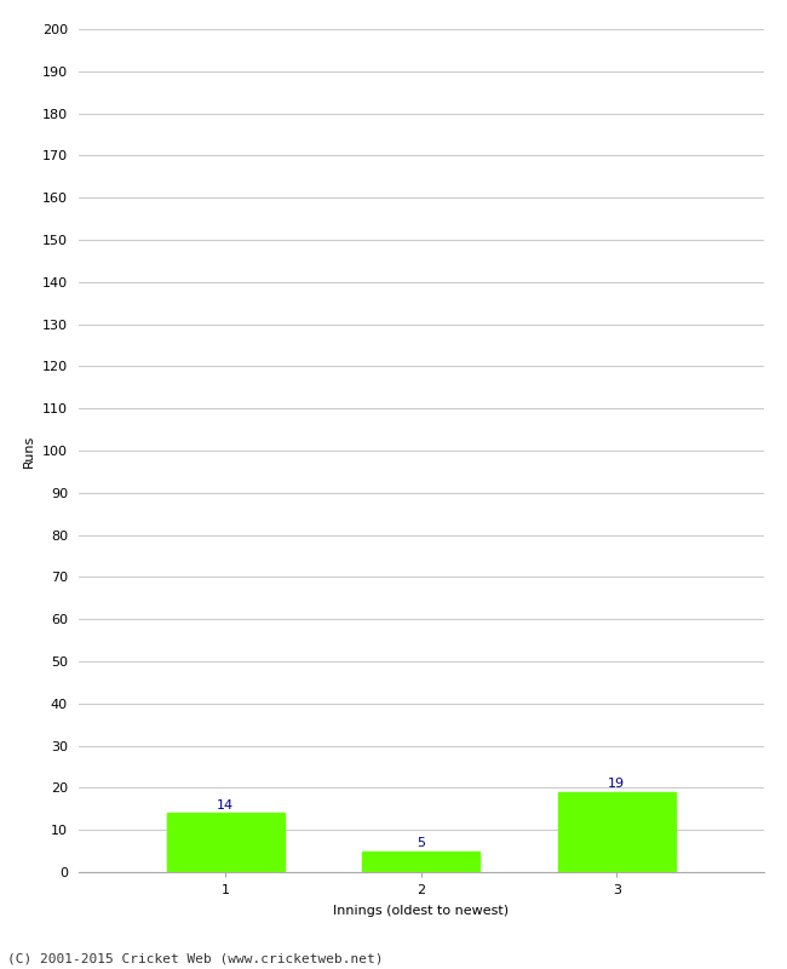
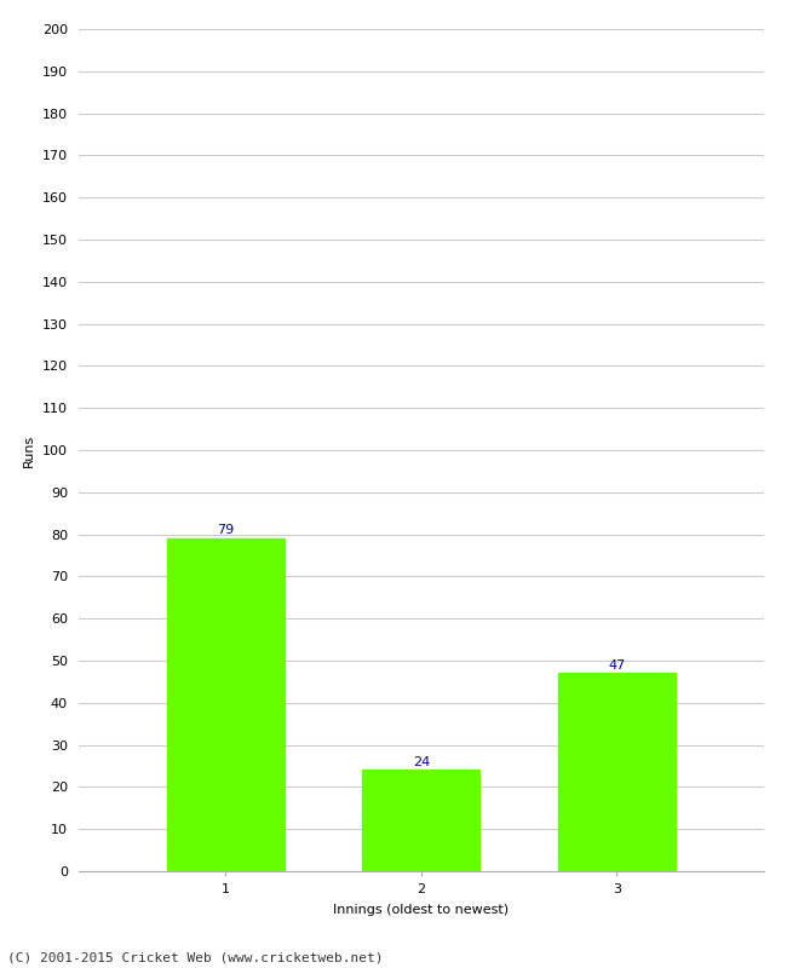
1: 14 -> 79
2: 5 -> 24
3: 19 -> 47
